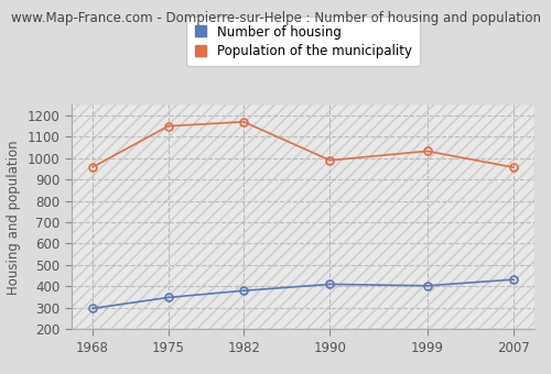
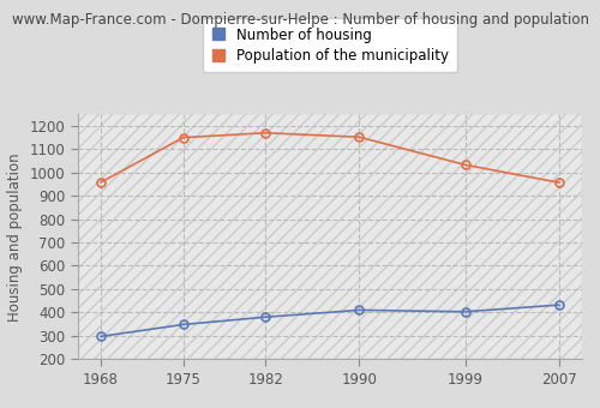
Population of the municipality/1990: 990 -> 1150
